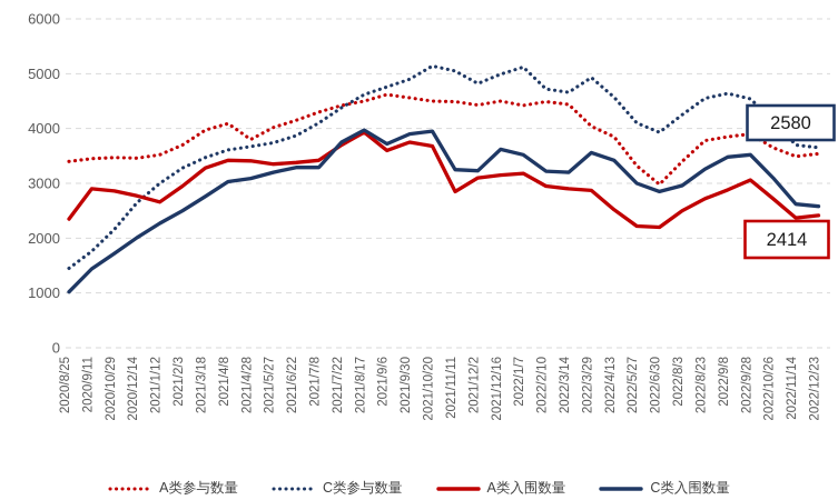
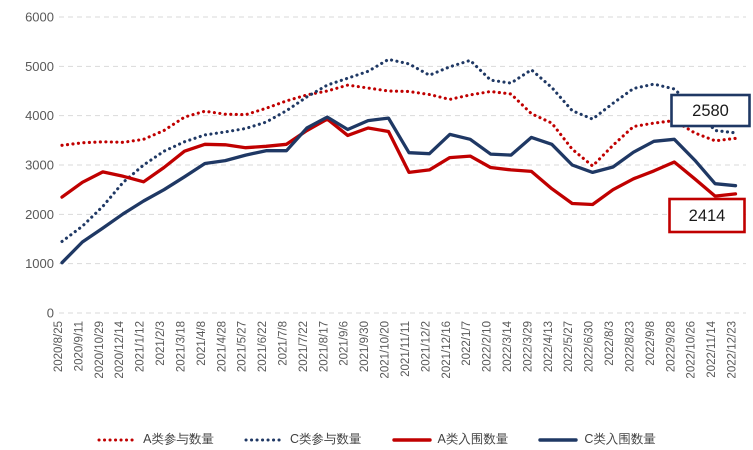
A类入围数量/2020/9/11: 2900 -> 2600
A类参与数量/2021/4/28: 3800 -> 4000
A类入围数量/2021/12/2: 3100 -> 2900
A类参与数量/2021/12/16: 4500 -> 4300
